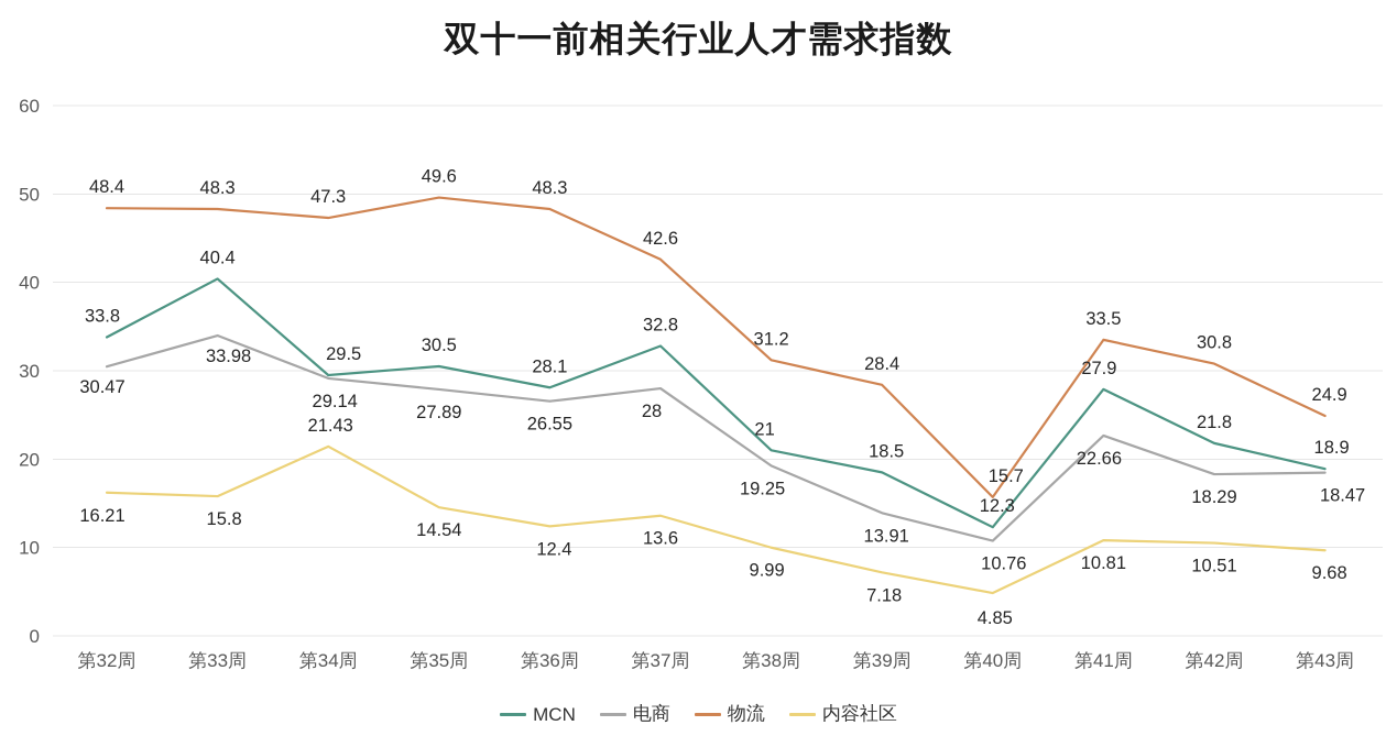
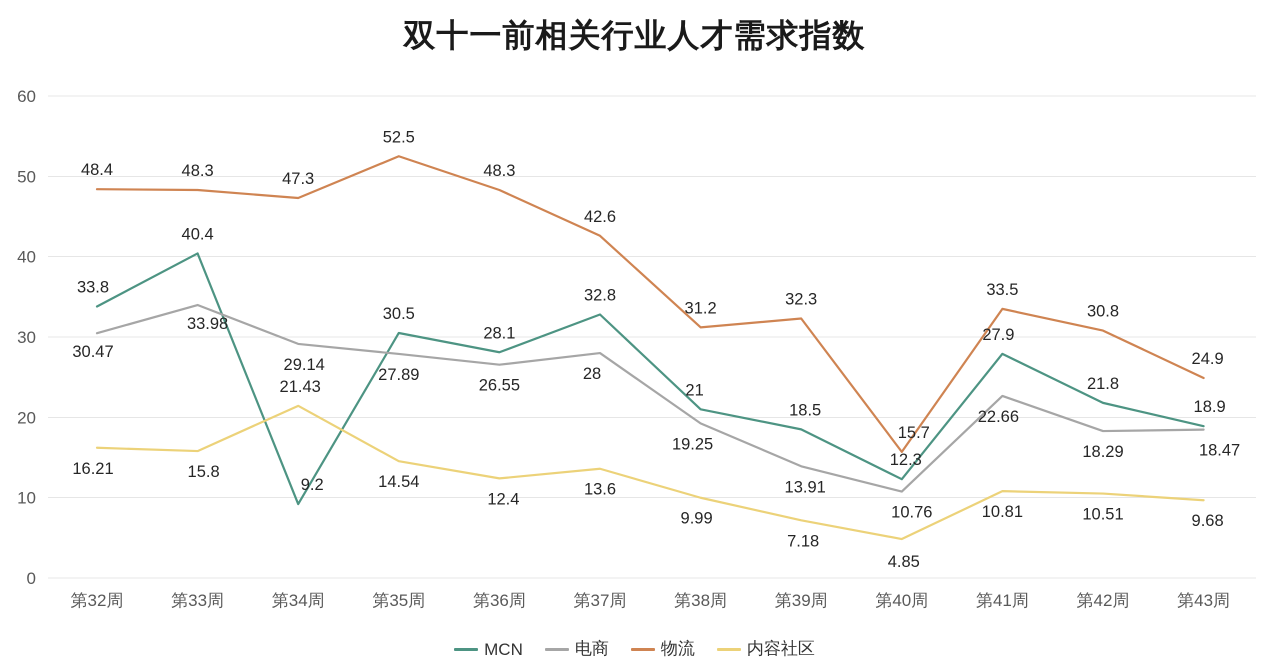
MCN/第34周: 29.5 -> 9.2
物流/第35周: 49.6 -> 52.5
物流/第39周: 28.4 -> 32.3
